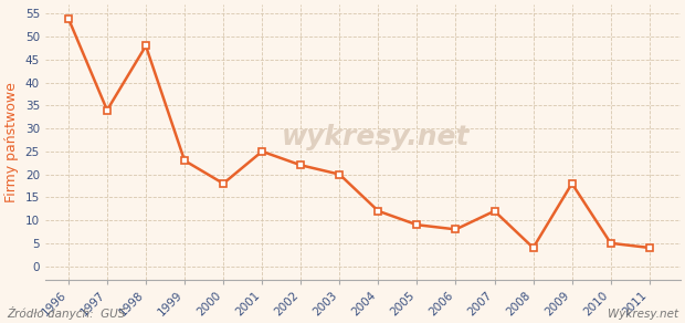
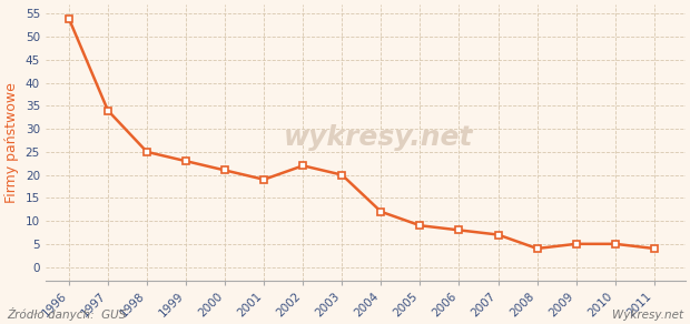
1998: 48 -> 25
2000: 18 -> 21
2001: 25 -> 19
2007: 12 -> 7
2009: 18 -> 5
